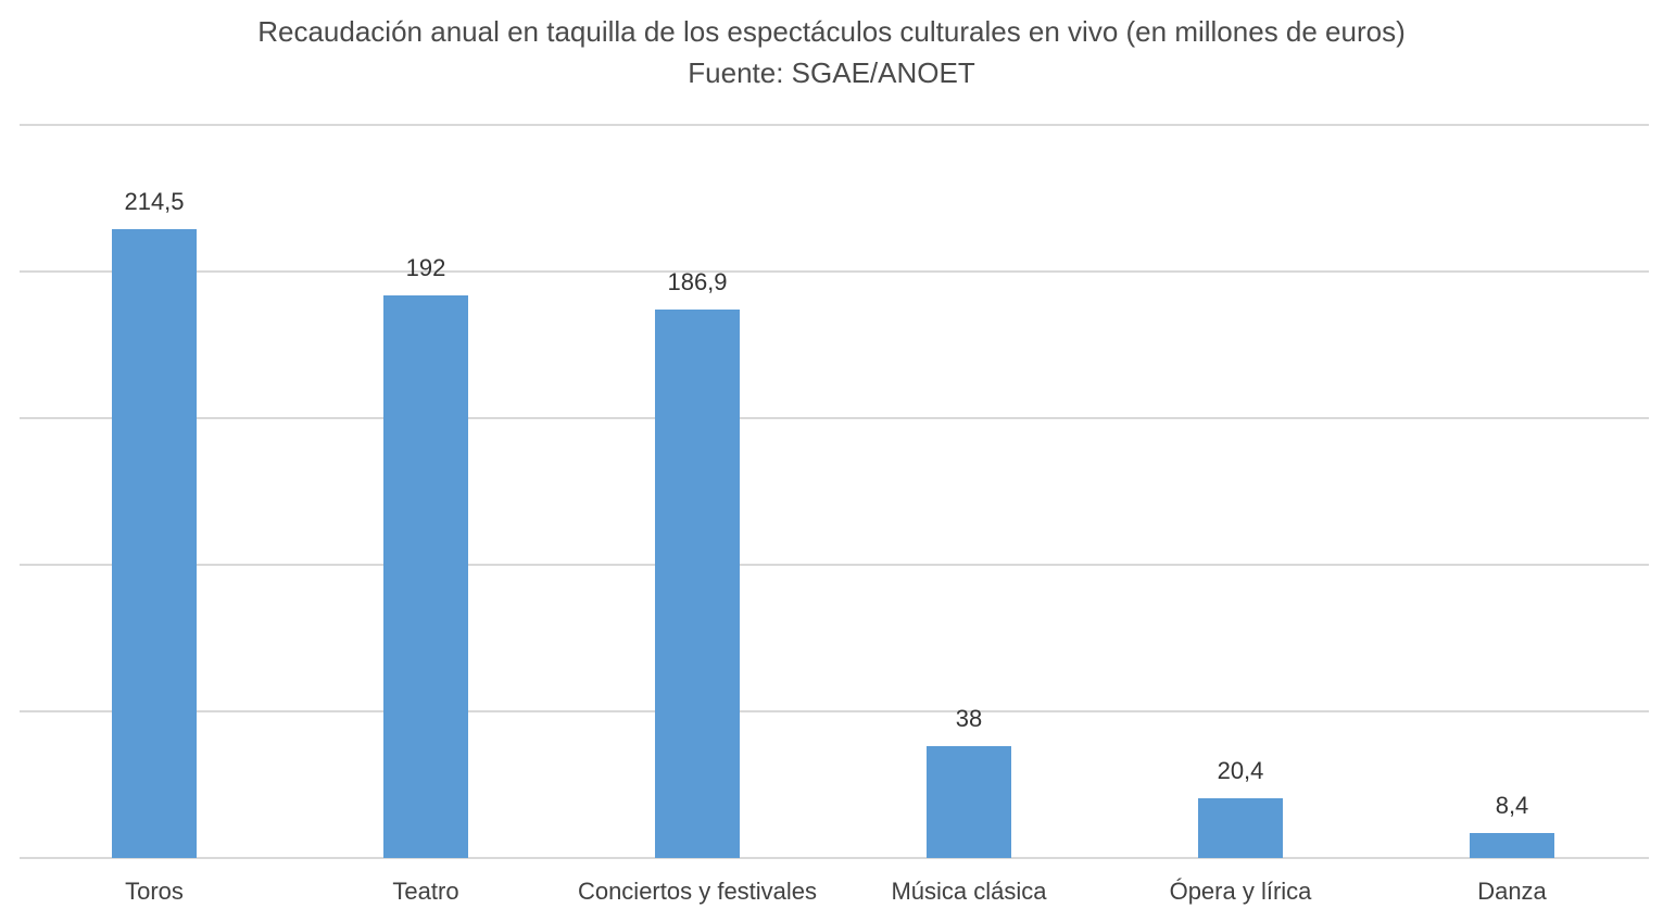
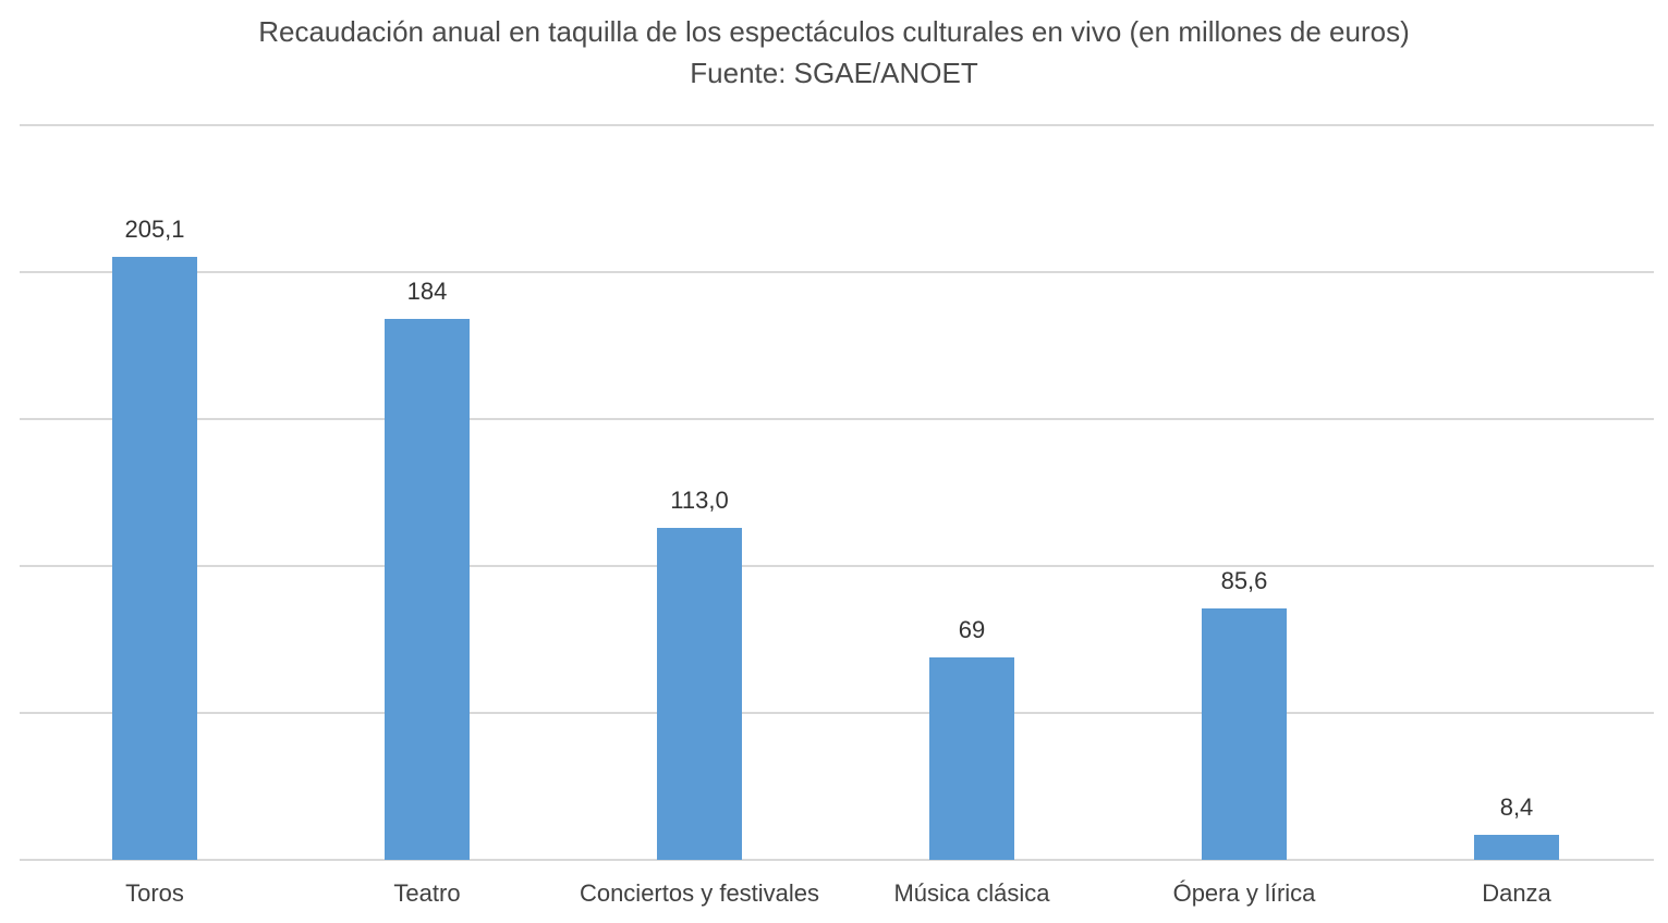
Toros: 214,5 -> 205,1
Teatro: 192 -> 184
Conciertos y festivales: 186,9 -> 113,0
Música clásica: 38 -> 69
Ópera y lírica: 20,4 -> 85,6
